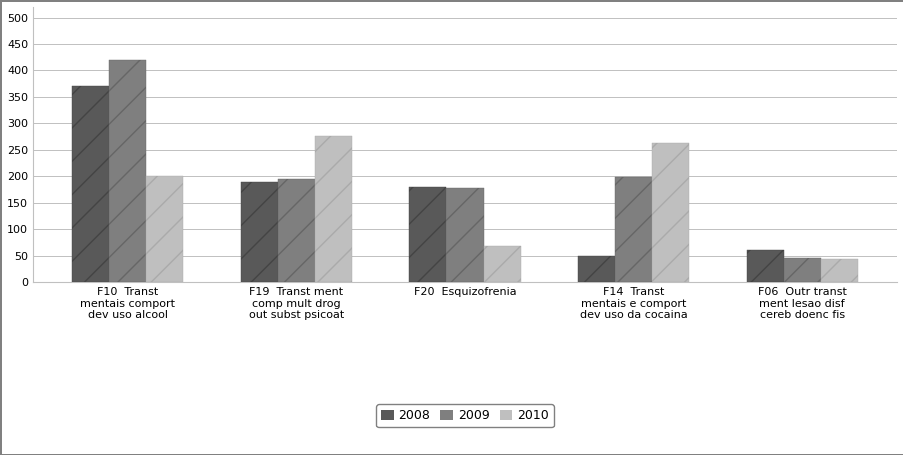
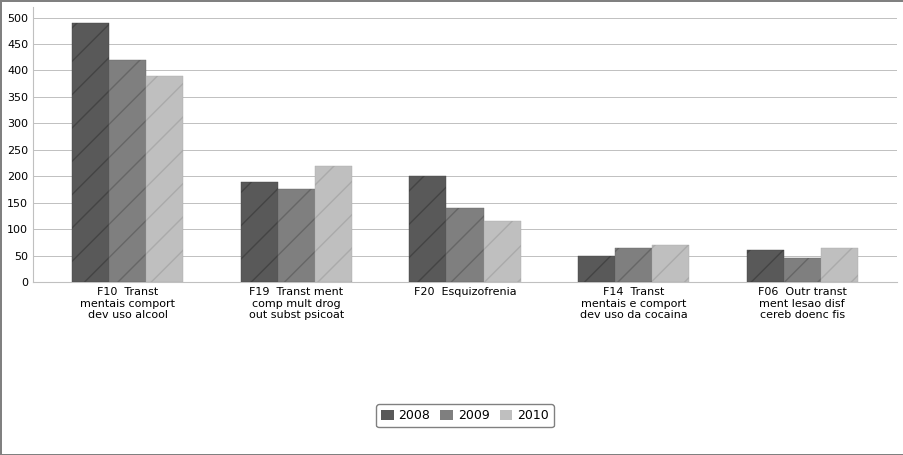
2008/F10 Transt mentais comport dev uso alcool: 370 -> 490
2010/F10 Transt mentais comport dev uso alcool: 200 -> 390
2009/F19 Transt ment comp mult drog out subst psicoat: 194 -> 175
2010/F19 Transt ment comp mult drog out subst psicoat: 276 -> 220
2008/F20 Esquizofrenia: 180 -> 200
2009/F20 Esquizofrenia: 178 -> 140
2010/F20 Esquizofrenia: 68 -> 115
2009/F14 Transt mentais e comport dev uso da cocaina: 198 -> 65
2010/F14 Transt mentais e comport dev uso da cocaina: 262 -> 70
2010/F06 Outr transt ment lesao disf cereb doenc fis: 44 -> 65
